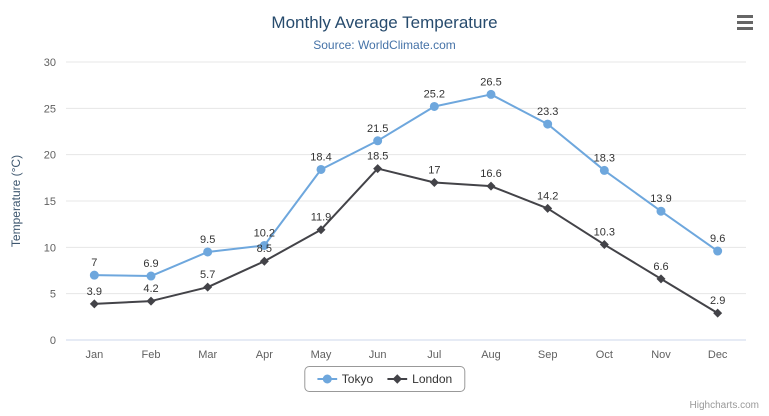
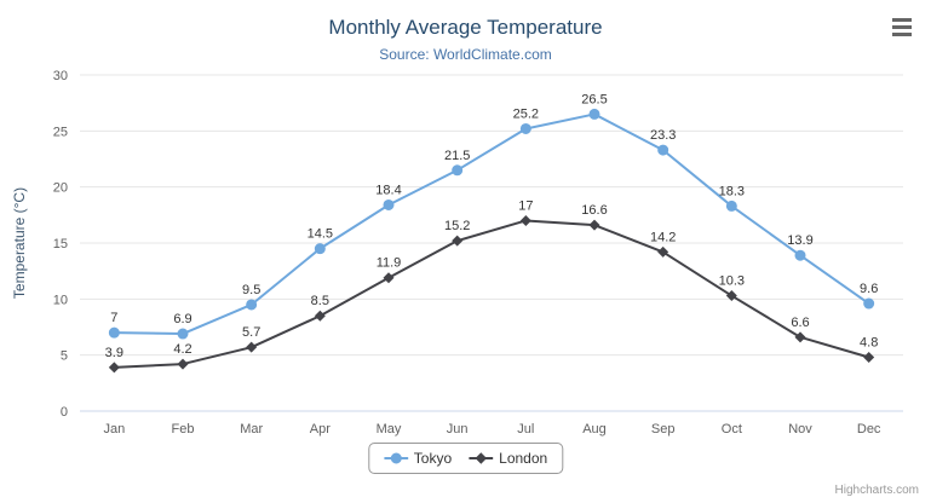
Tokyo/Apr: 10.2 -> 14.5
London/Jun: 18.5 -> 15.2
London/Dec: 2.9 -> 4.8
